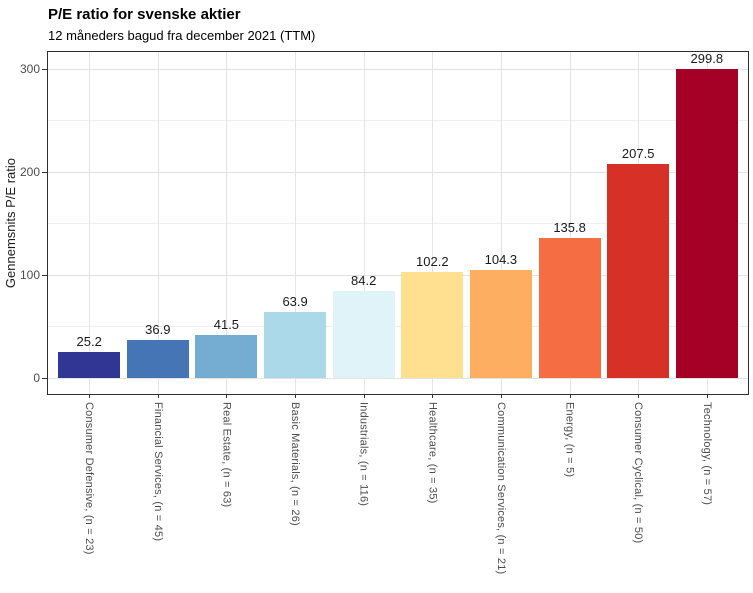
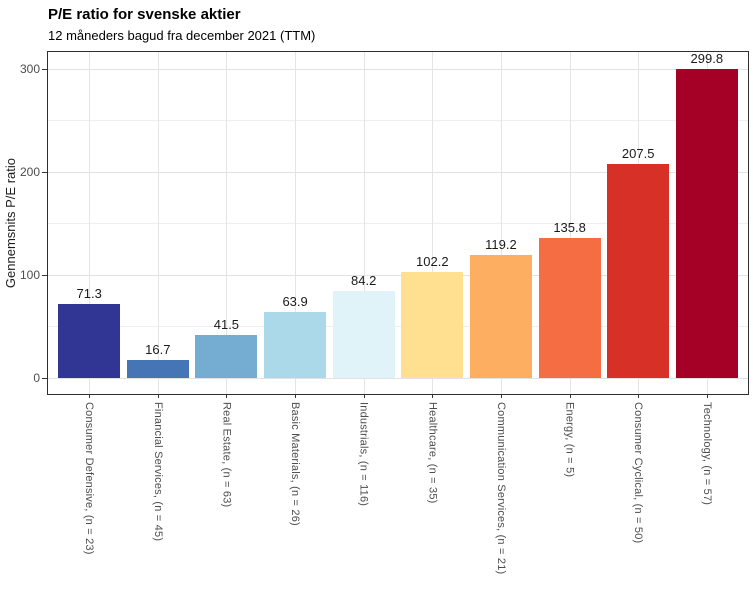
Consumer Defensive, (n = 23): 25.2 -> 71.3
Financial Services, (n = 45): 36.9 -> 16.7
Communication Services, (n = 21): 104.3 -> 119.2
